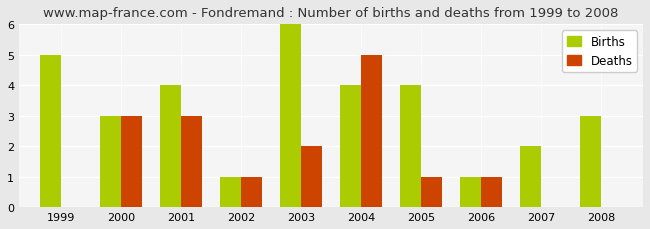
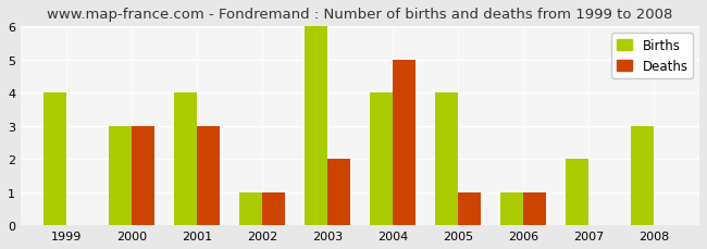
Births/1999: 5 -> 4
